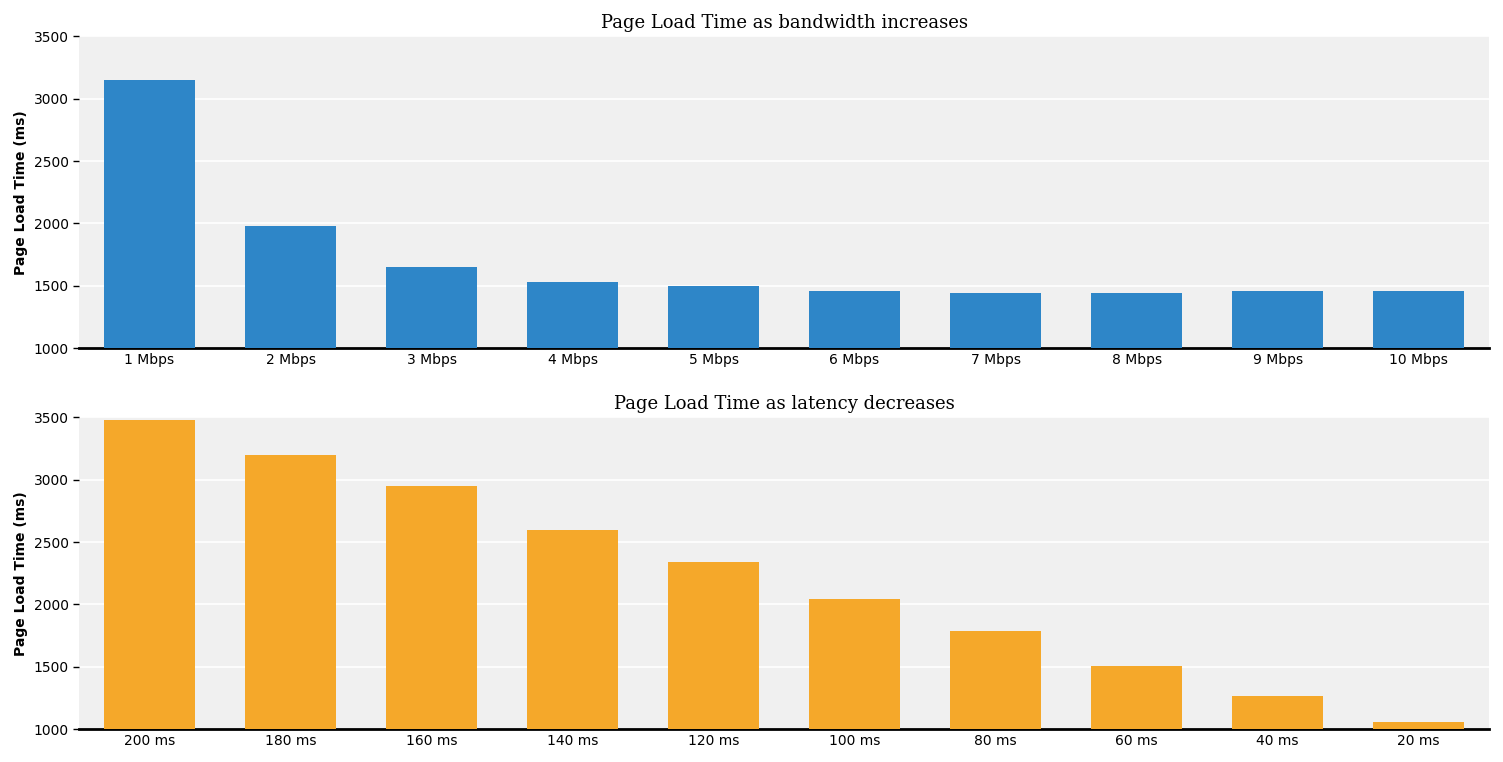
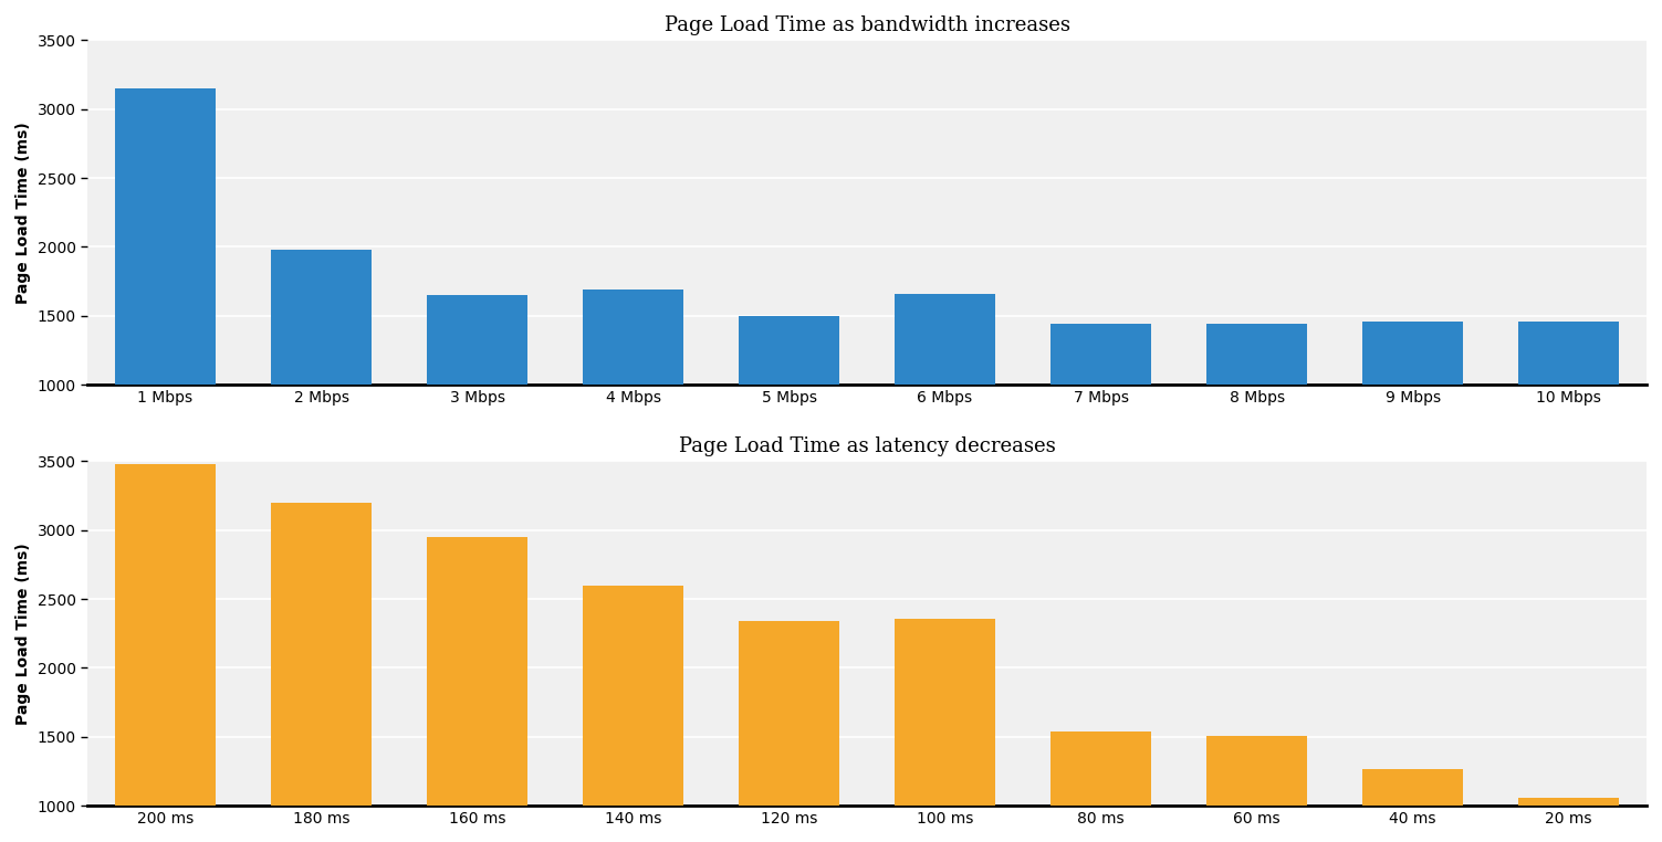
Page Load Time as bandwidth increases/4 Mbps: 1530 -> 1690
Page Load Time as bandwidth increases/6 Mbps: 1460 -> 1660
Page Load Time as latency decreases/100 ms: 2040 -> 2360
Page Load Time as latency decreases/80 ms: 1790 -> 1540
